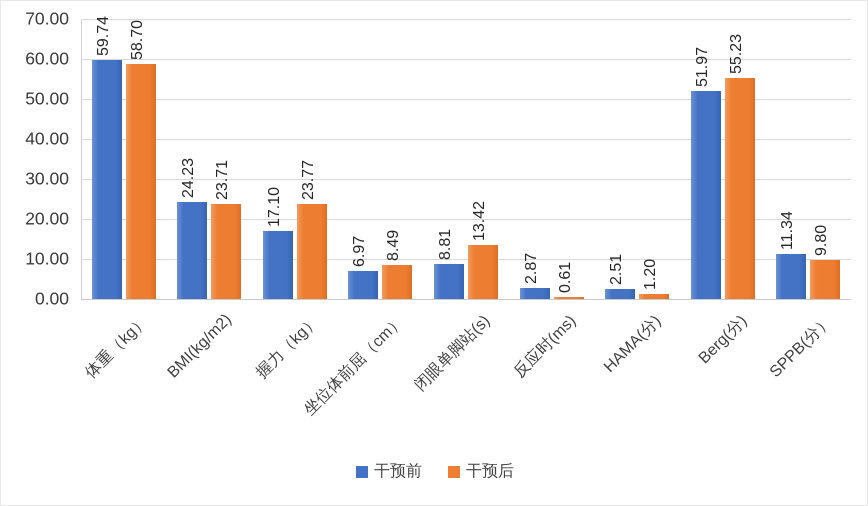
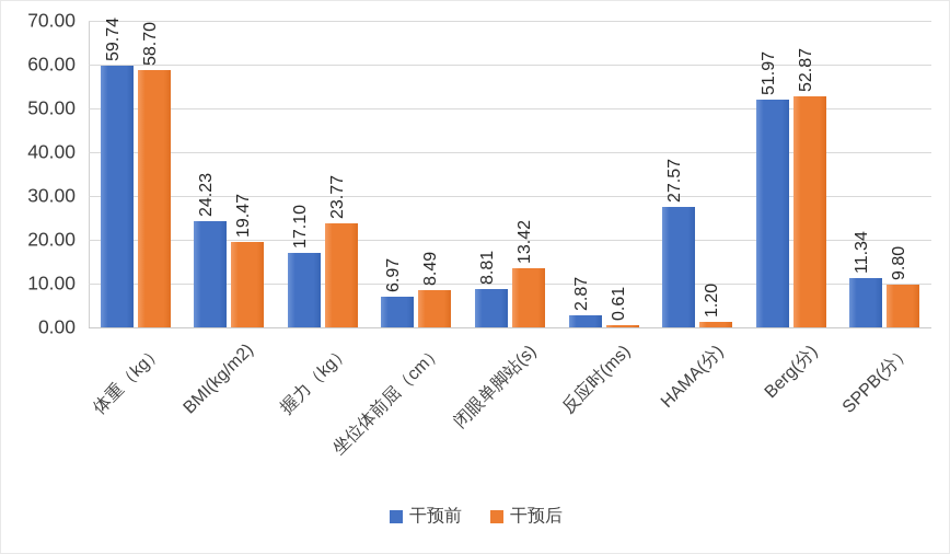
干预后/BMI(kg/m2): 23.71 -> 19.47
干预前/HAMA(分): 2.51 -> 27.57
干预后/Berg(分): 55.23 -> 52.87
